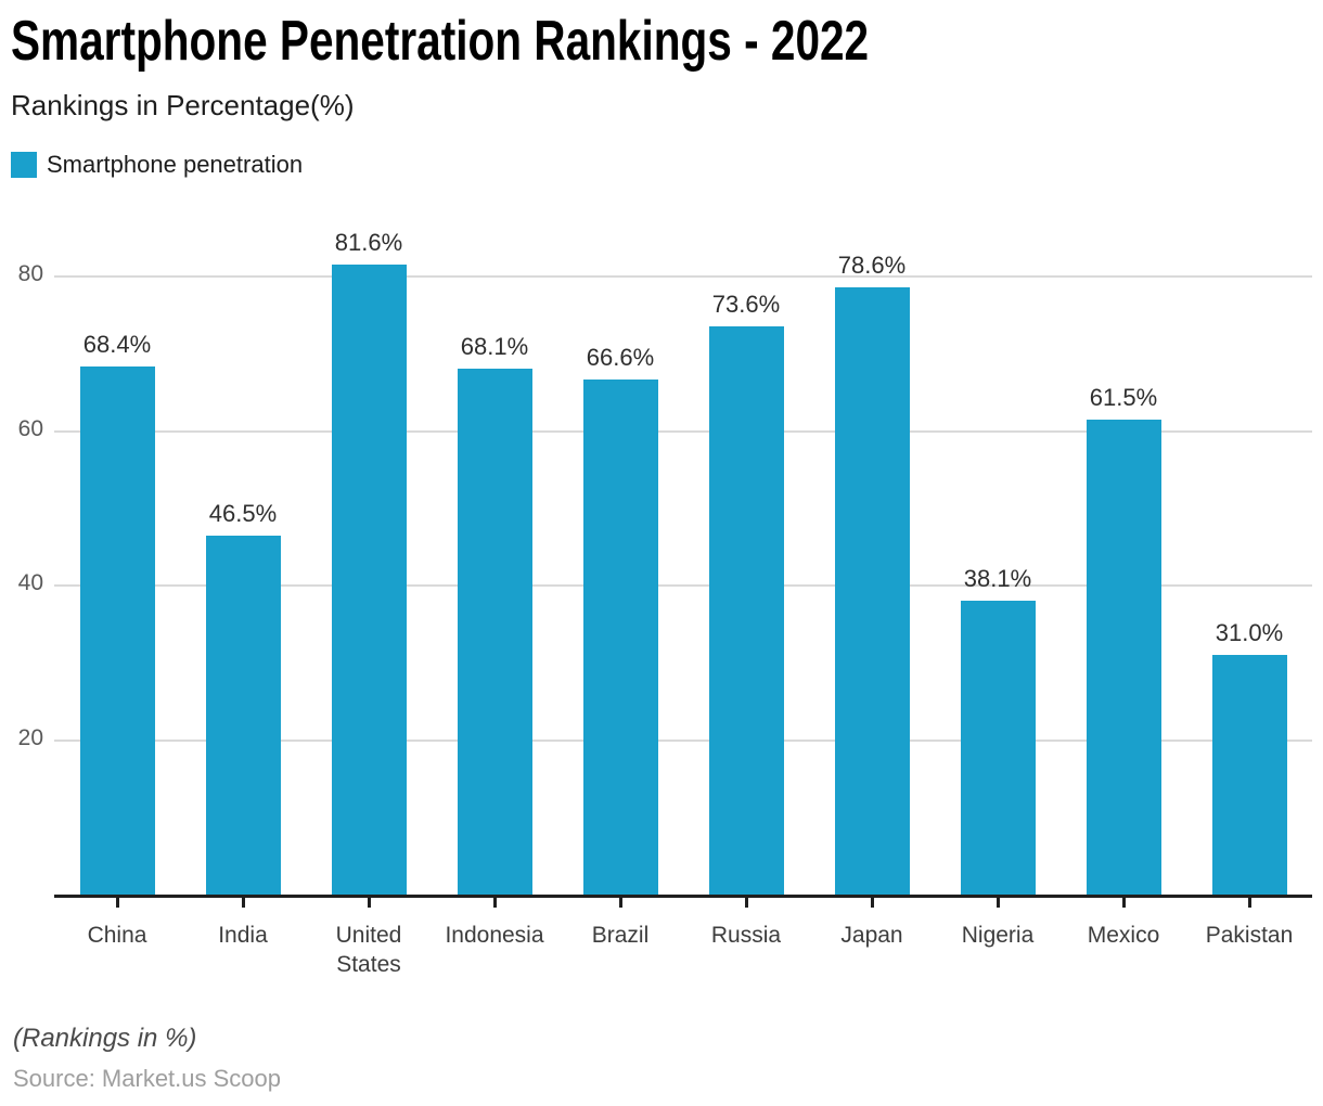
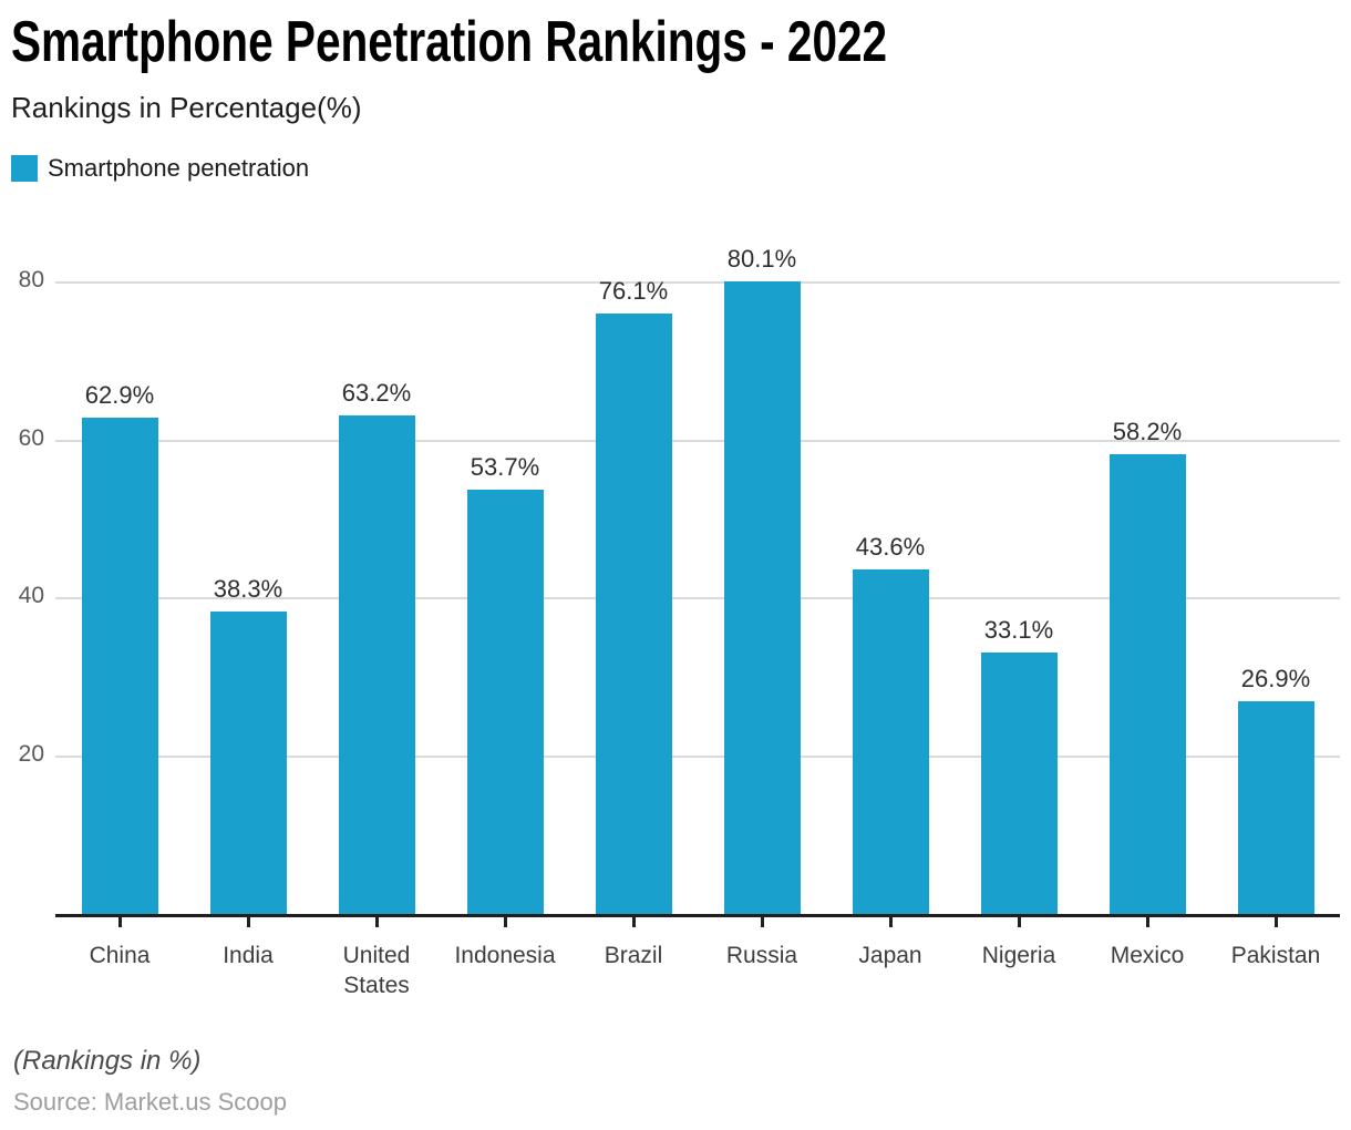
China: 68.4% -> 62.9%
India: 46.5% -> 38.3%
United States: 81.6% -> 63.2%
Indonesia: 68.1% -> 53.7%
Brazil: 66.6% -> 76.1%
Russia: 73.6% -> 80.1%
Japan: 78.6% -> 43.6%
Nigeria: 38.1% -> 33.1%
Mexico: 61.5% -> 58.2%
Pakistan: 31.0% -> 26.9%
